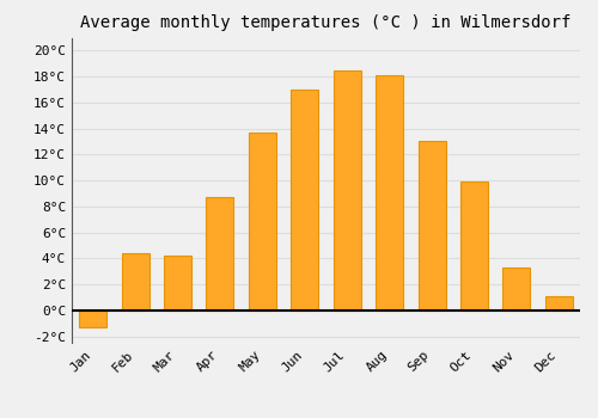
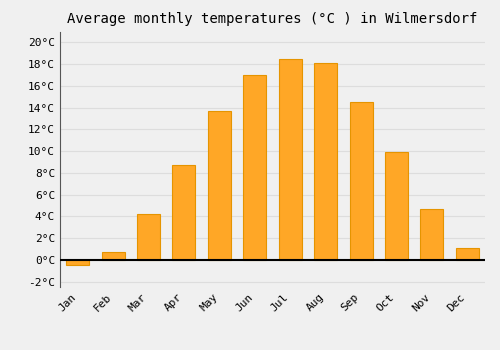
Jan: -1.3°C -> -0.5°C
Feb: 4.4°C -> 0.7°C
Sep: 13.0°C -> 14.5°C
Nov: 3.3°C -> 4.7°C
